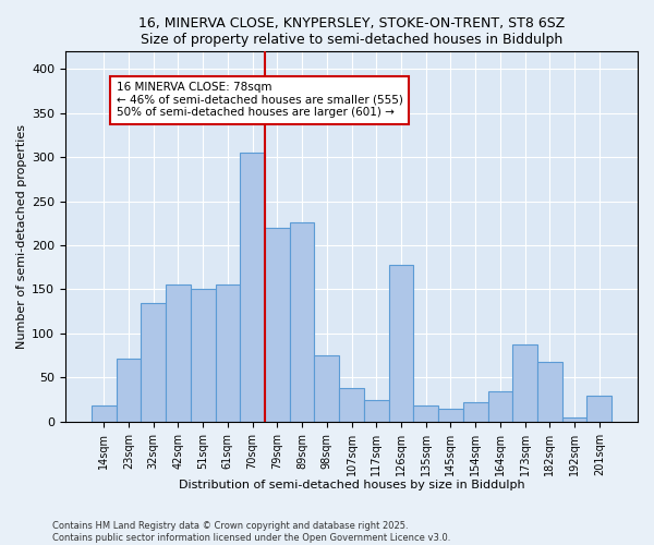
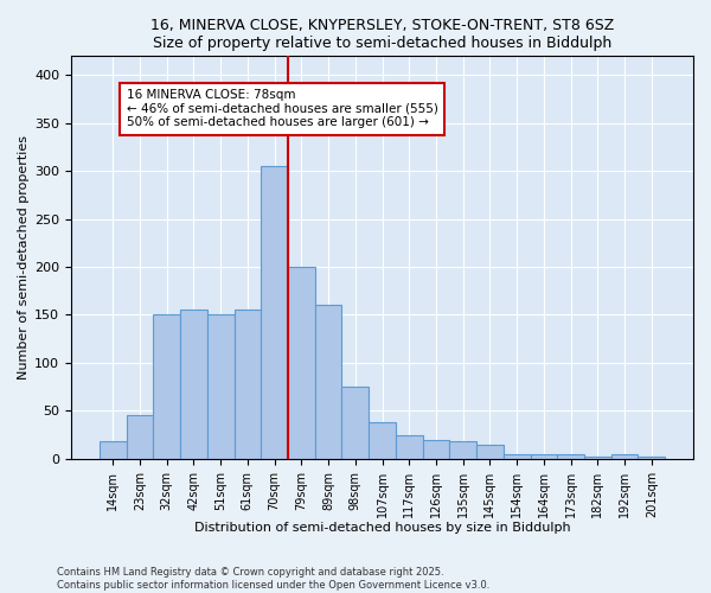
23sqm: 72 -> 45
32sqm: 134 -> 150
79sqm: 220 -> 200
89sqm: 226 -> 160
126sqm: 178 -> 20
154sqm: 22 -> 5
164sqm: 34 -> 5
173sqm: 88 -> 5
182sqm: 68 -> 2
201sqm: 30 -> 2
